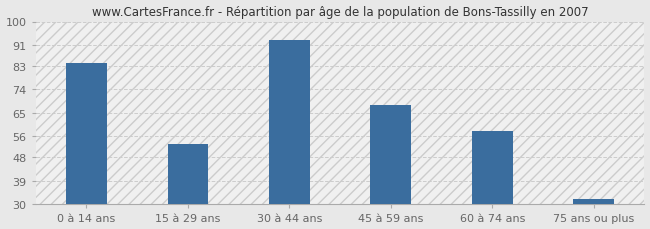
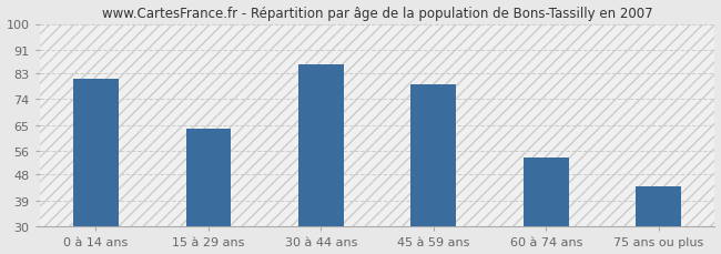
0 à 14 ans: 84 -> 81
15 à 29 ans: 53 -> 64
30 à 44 ans: 93 -> 86
45 à 59 ans: 68 -> 79
60 à 74 ans: 58 -> 54
75 ans ou plus: 32 -> 44
